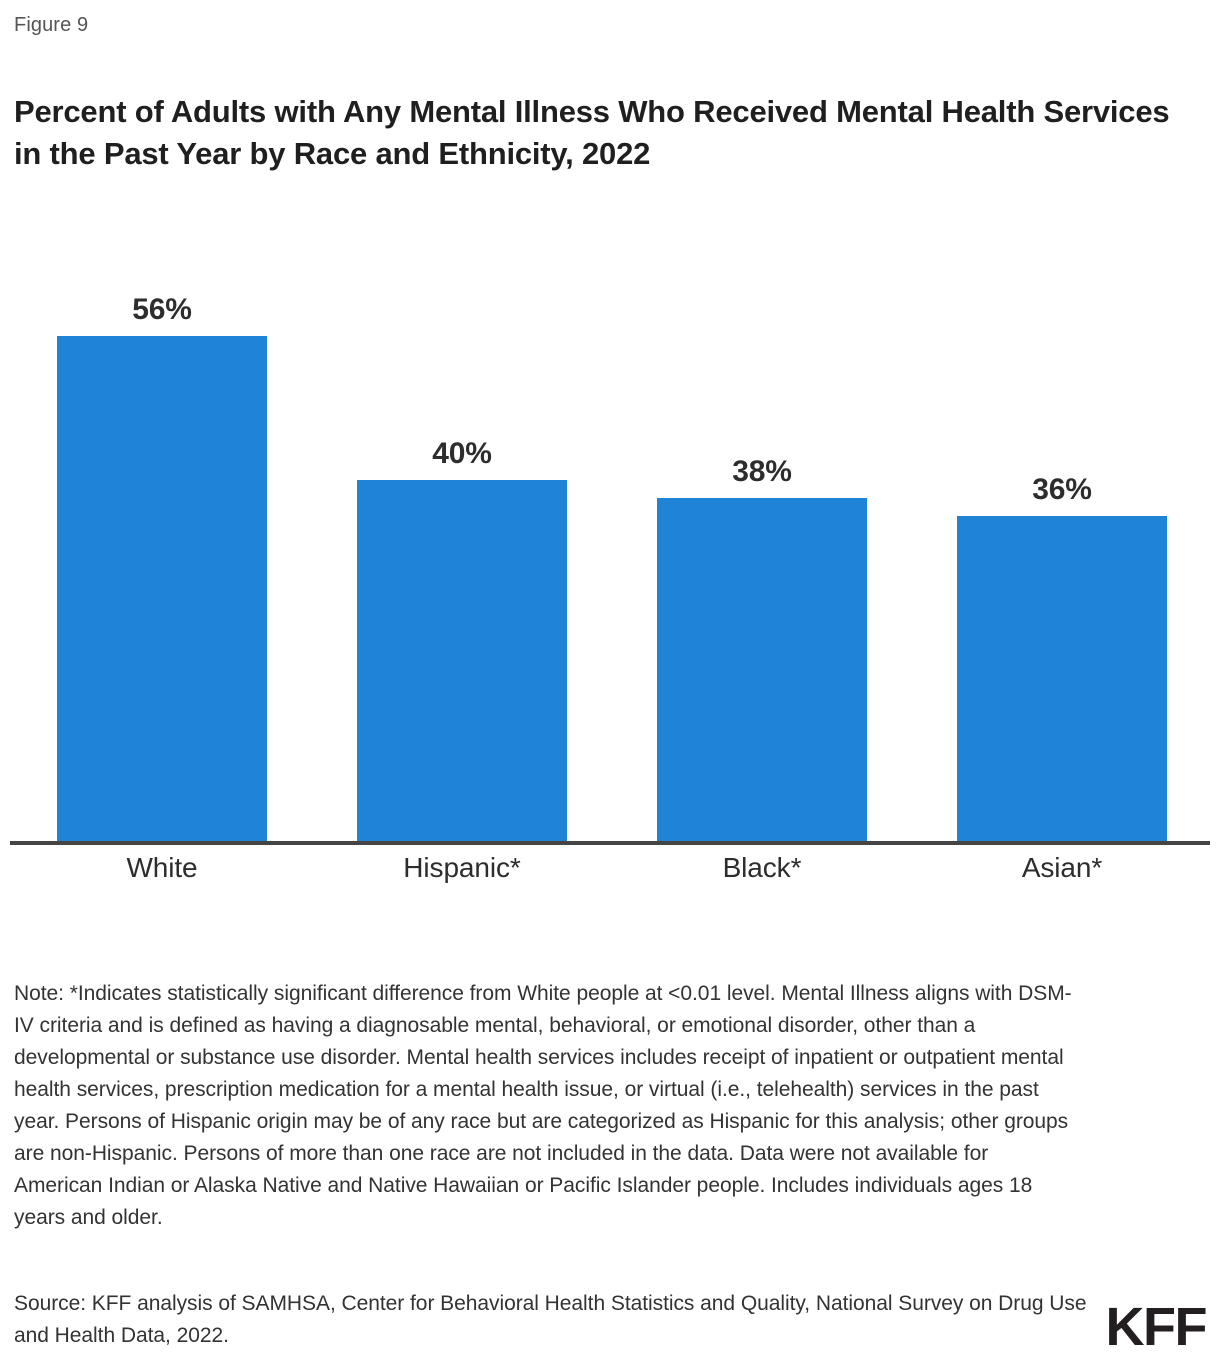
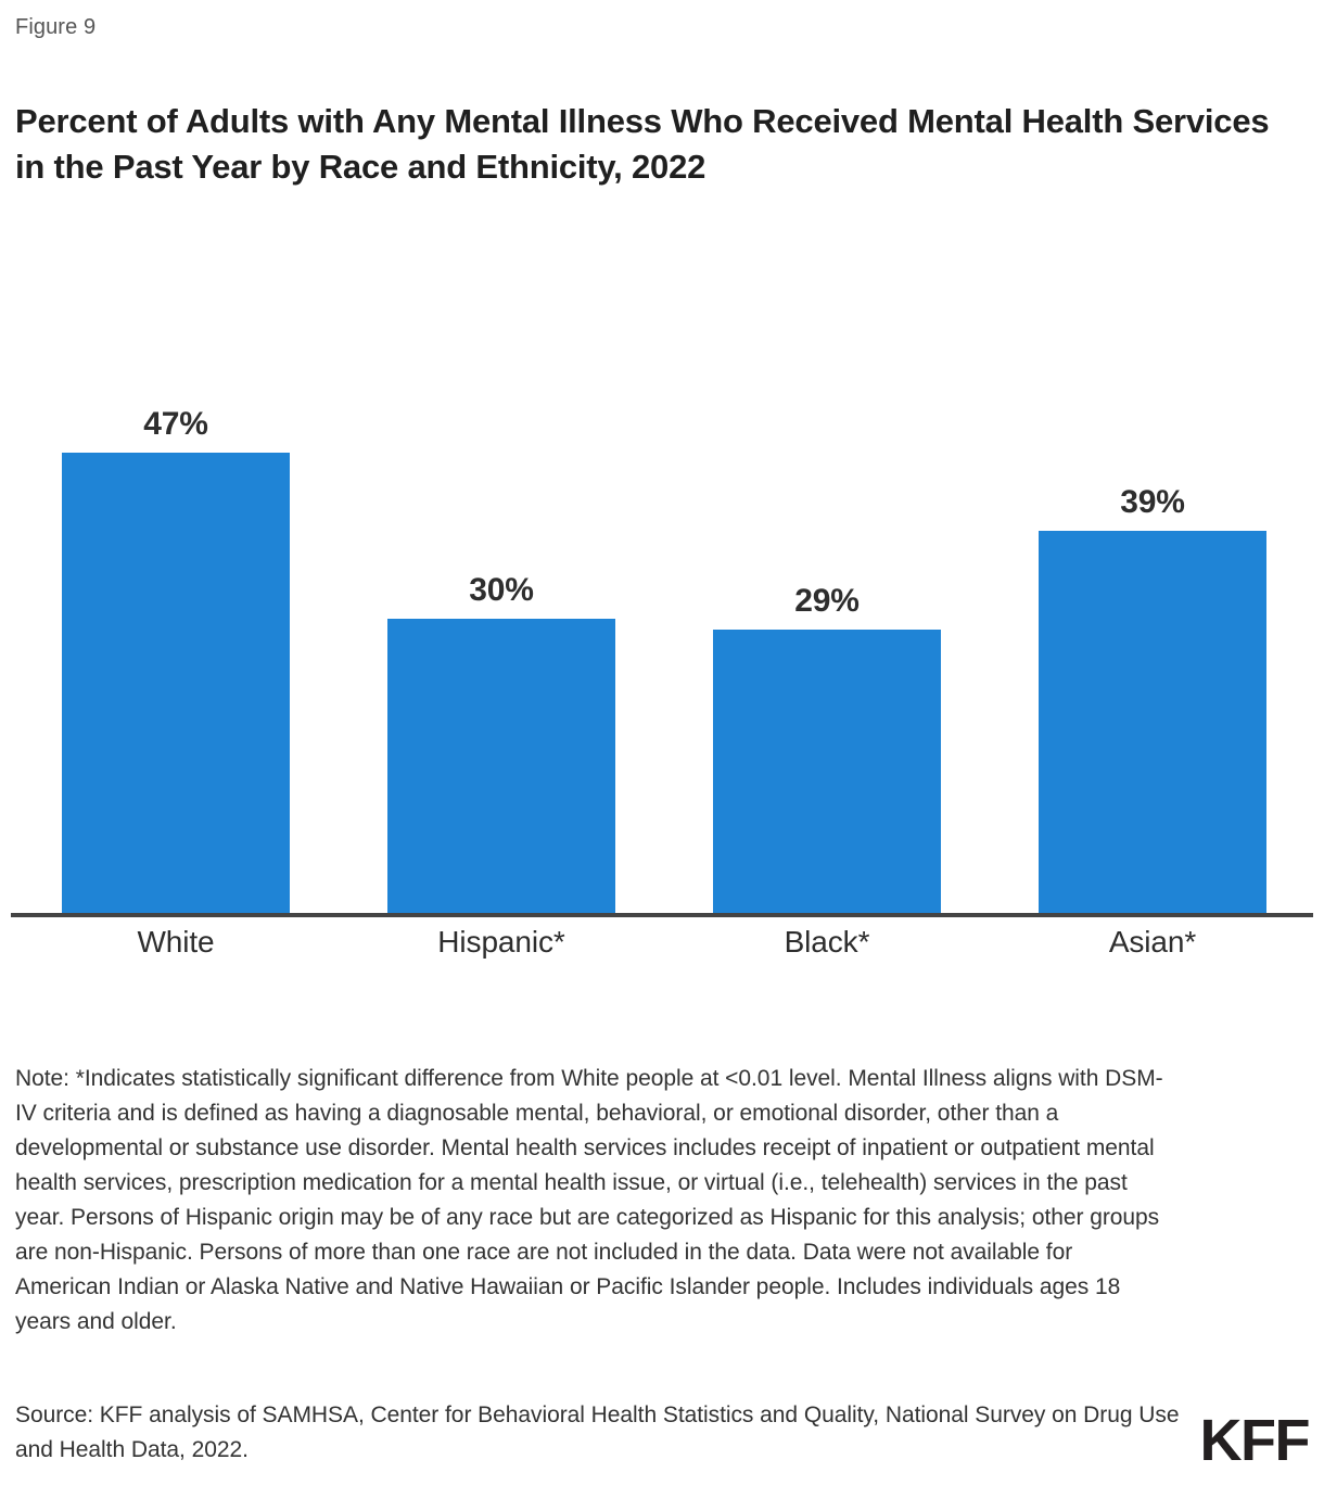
White: 56% -> 47%
Hispanic*: 40% -> 30%
Black*: 38% -> 29%
Asian*: 36% -> 39%
